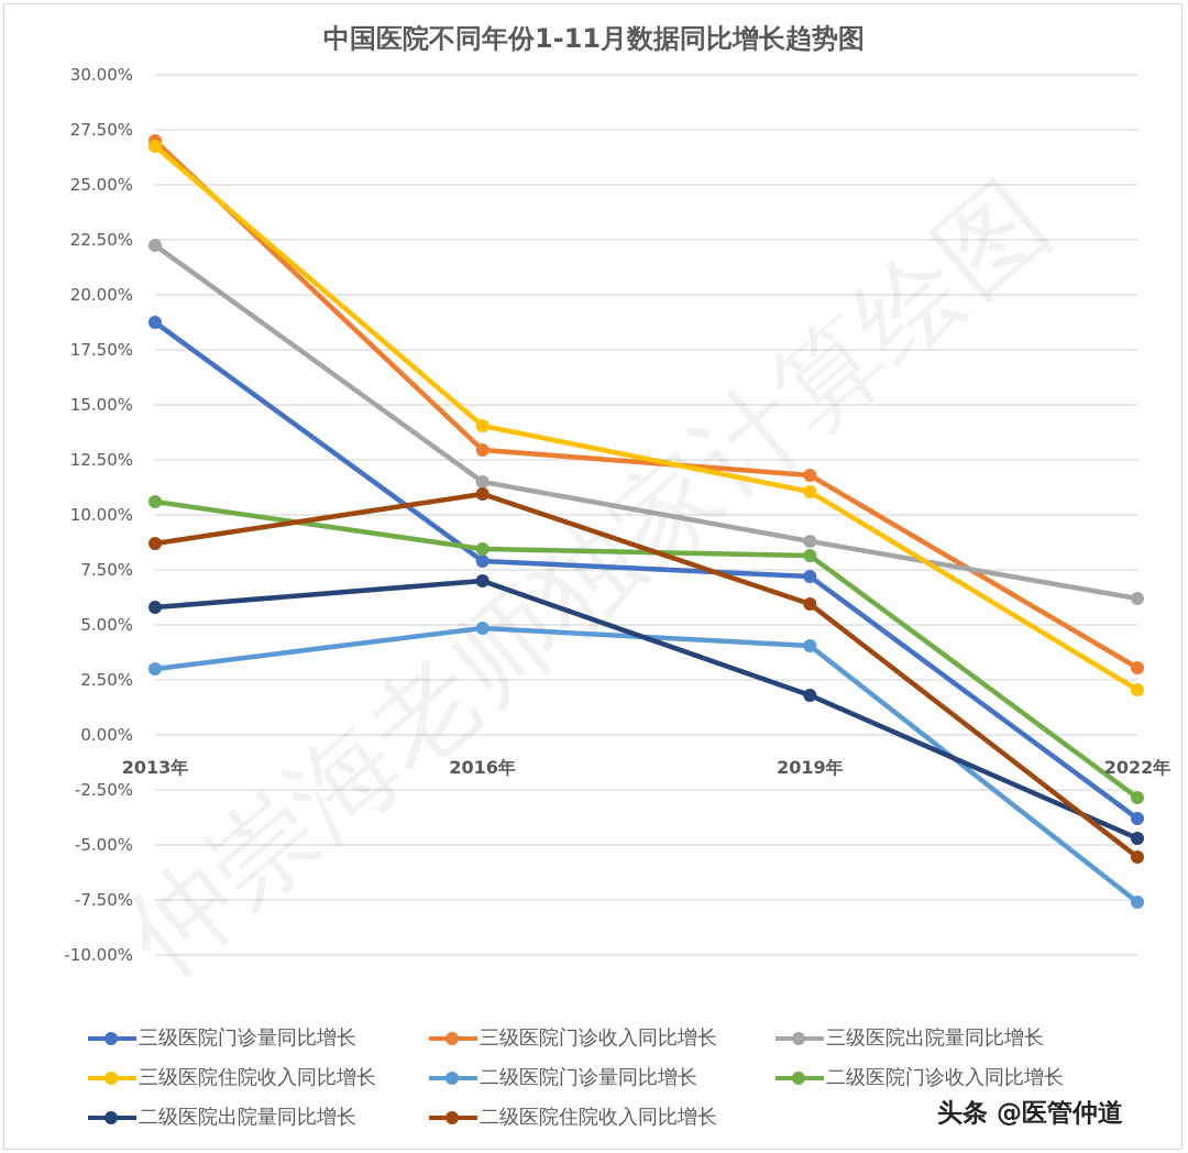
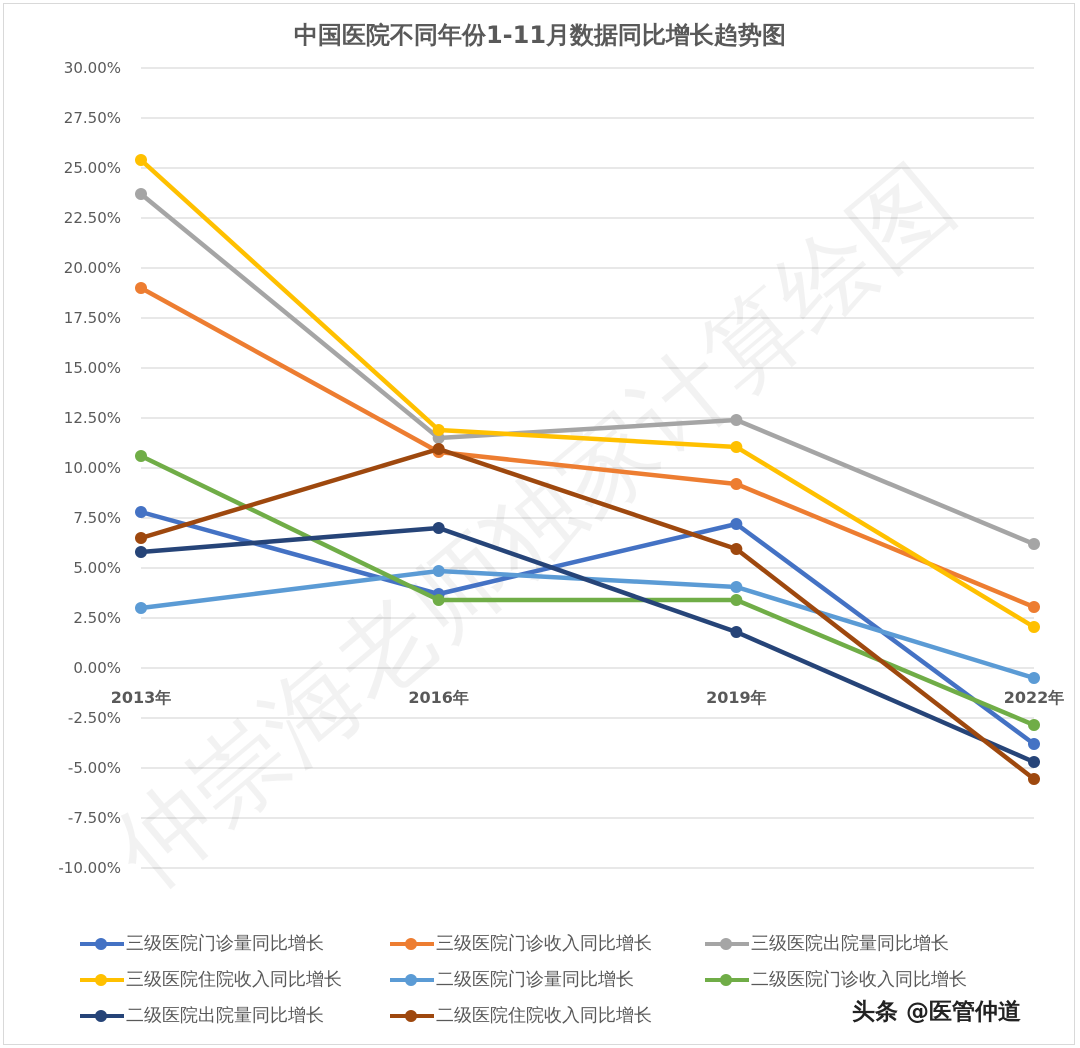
三级医院门诊量同比增长/2013年: 18.8% -> 7.8%
三级医院门诊收入同比增长/2013年: 27.0% -> 19.0%
三级医院出院量同比增长/2013年: 22.2% -> 23.7%
三级医院住院收入同比增长/2013年: 26.8% -> 25.4%
二级医院住院收入同比增长/2013年: 8.7% -> 6.5%
三级医院门诊量同比增长/2016年: 7.9% -> 3.7%
三级医院门诊收入同比增长/2016年: 12.9% -> 10.8%
三级医院住院收入同比增长/2016年: 14.1% -> 11.9%
二级医院门诊收入同比增长/2016年: 8.4% -> 3.4%
三级医院门诊收入同比增长/2019年: 11.8% -> 9.2%
三级医院出院量同比增长/2019年: 8.8% -> 12.4%
二级医院门诊收入同比增长/2019年: 8.2% -> 3.4%
二级医院门诊量同比增长/2022年: -7.6% -> -0.5%
